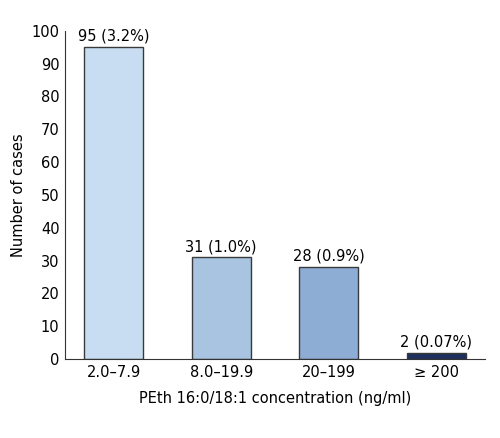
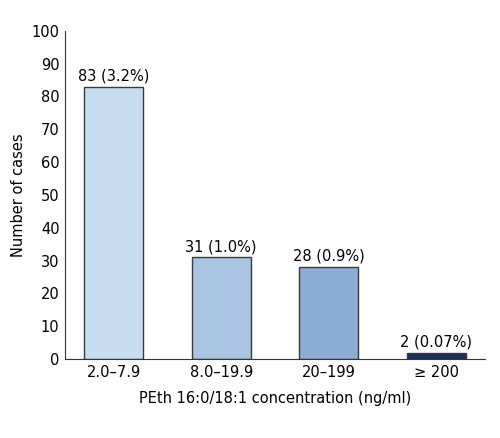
2.0–7.9: 95 -> 83
